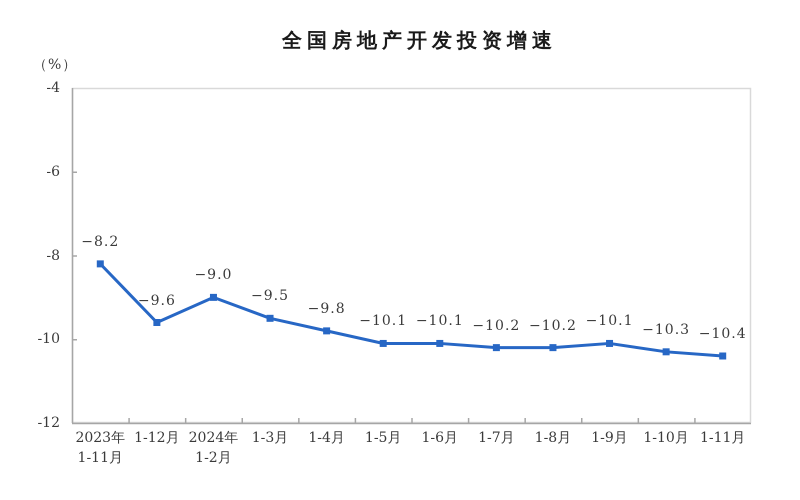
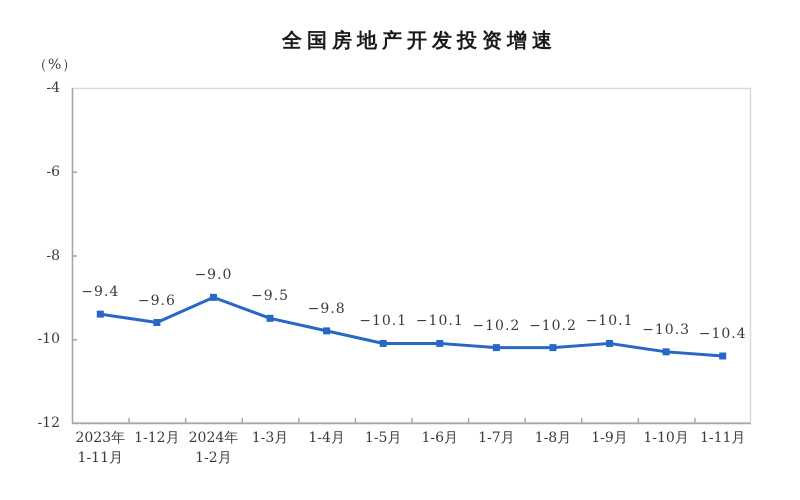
2023年 1-11月: −8.2 -> −9.4
